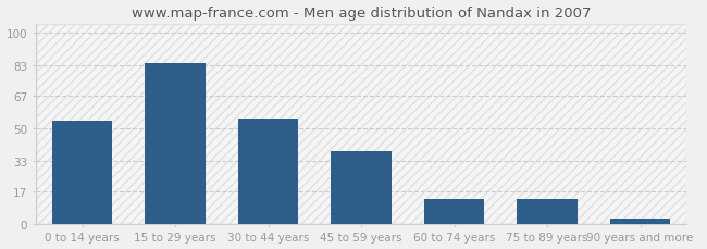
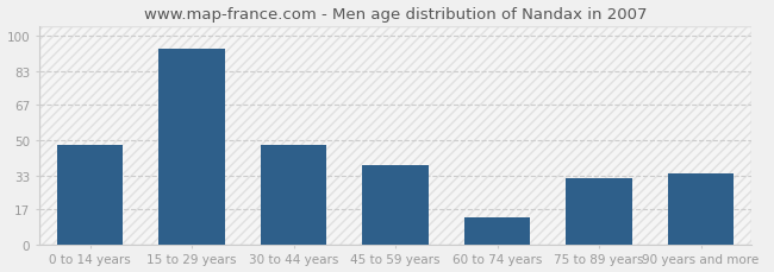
0 to 14 years: 54 -> 48
15 to 29 years: 84 -> 94
30 to 44 years: 55 -> 48
75 to 89 years: 13 -> 32
90 years and more: 3 -> 34
